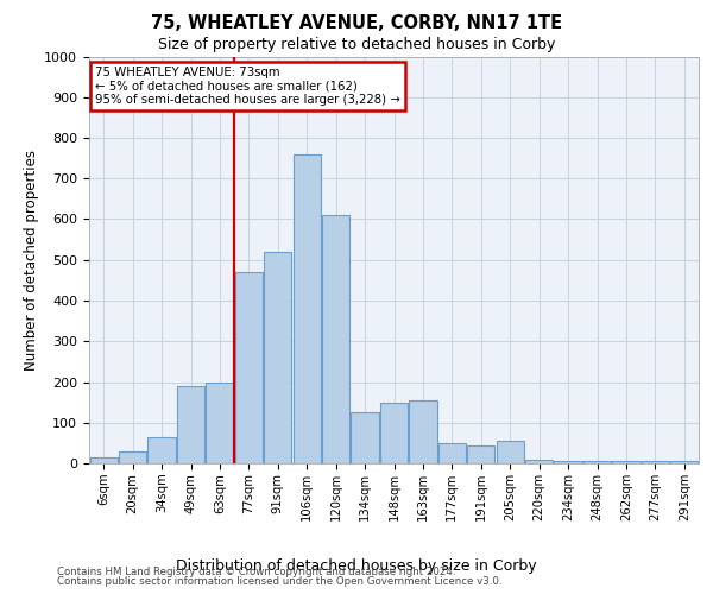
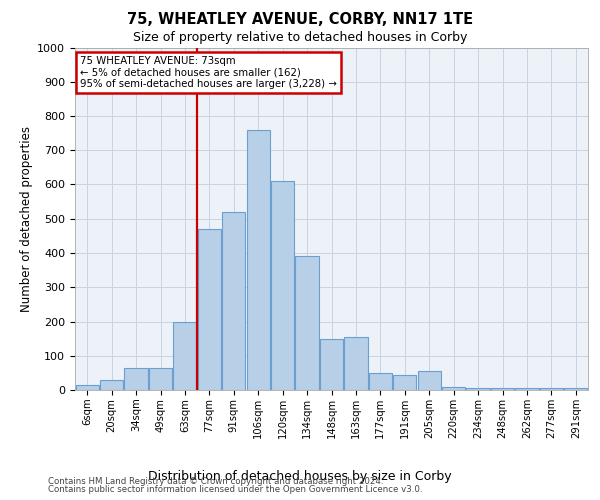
49sqm: 190 -> 65
134sqm: 125 -> 390
